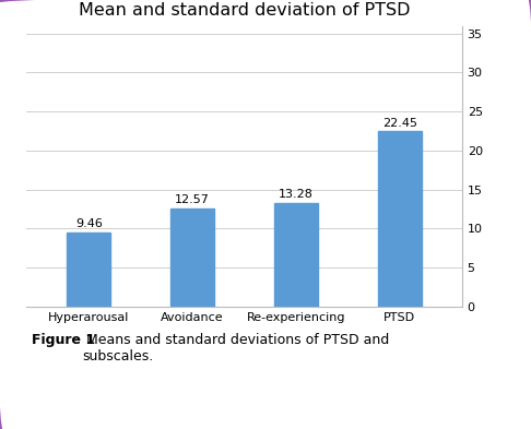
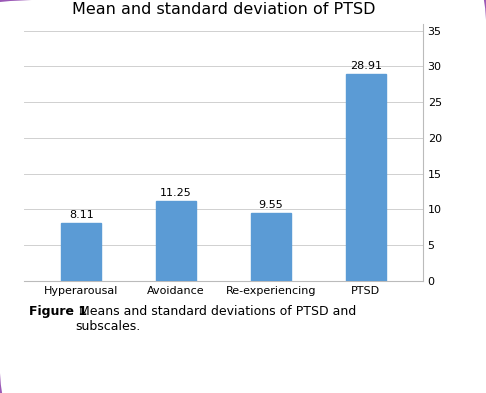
Hyperarousal: 9.46 -> 8.11
Avoidance: 12.57 -> 11.25
Re-experiencing: 13.28 -> 9.55
PTSD: 22.45 -> 28.91
